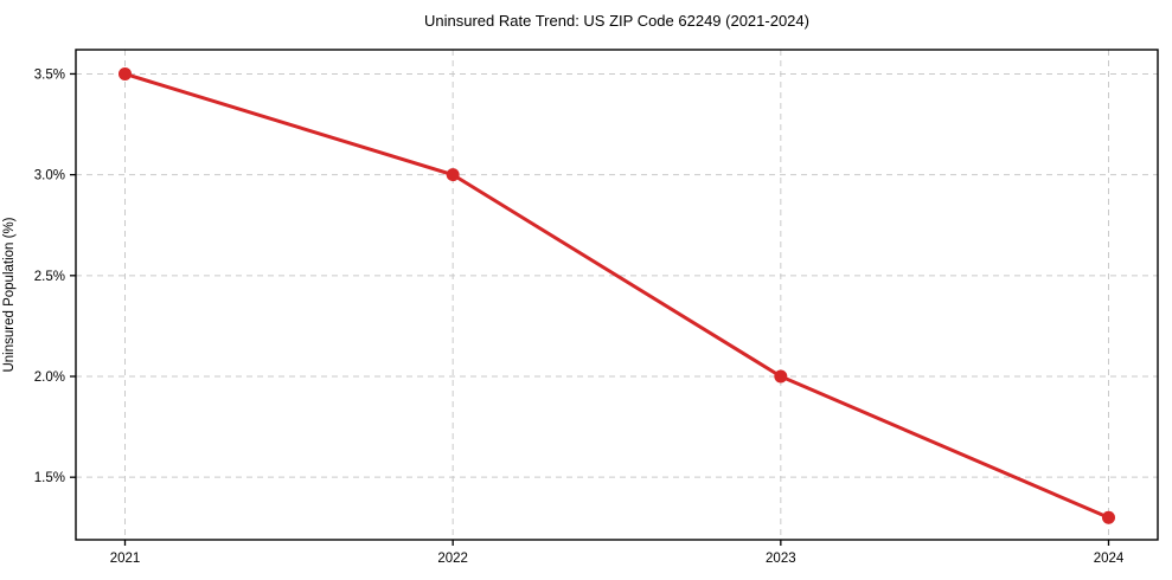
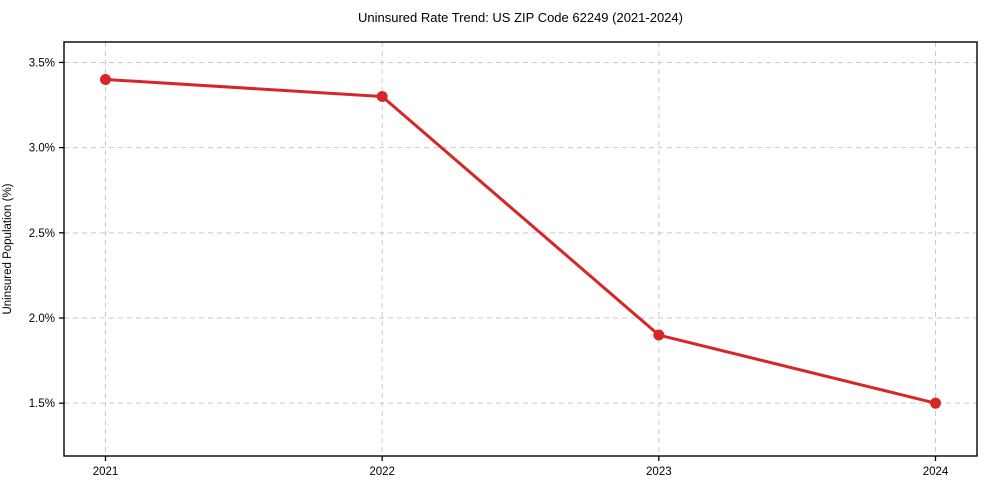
2021: 3.5% -> 3.4%
2022: 3.0% -> 3.3%
2023: 2.0% -> 1.9%
2024: 1.3% -> 1.5%
